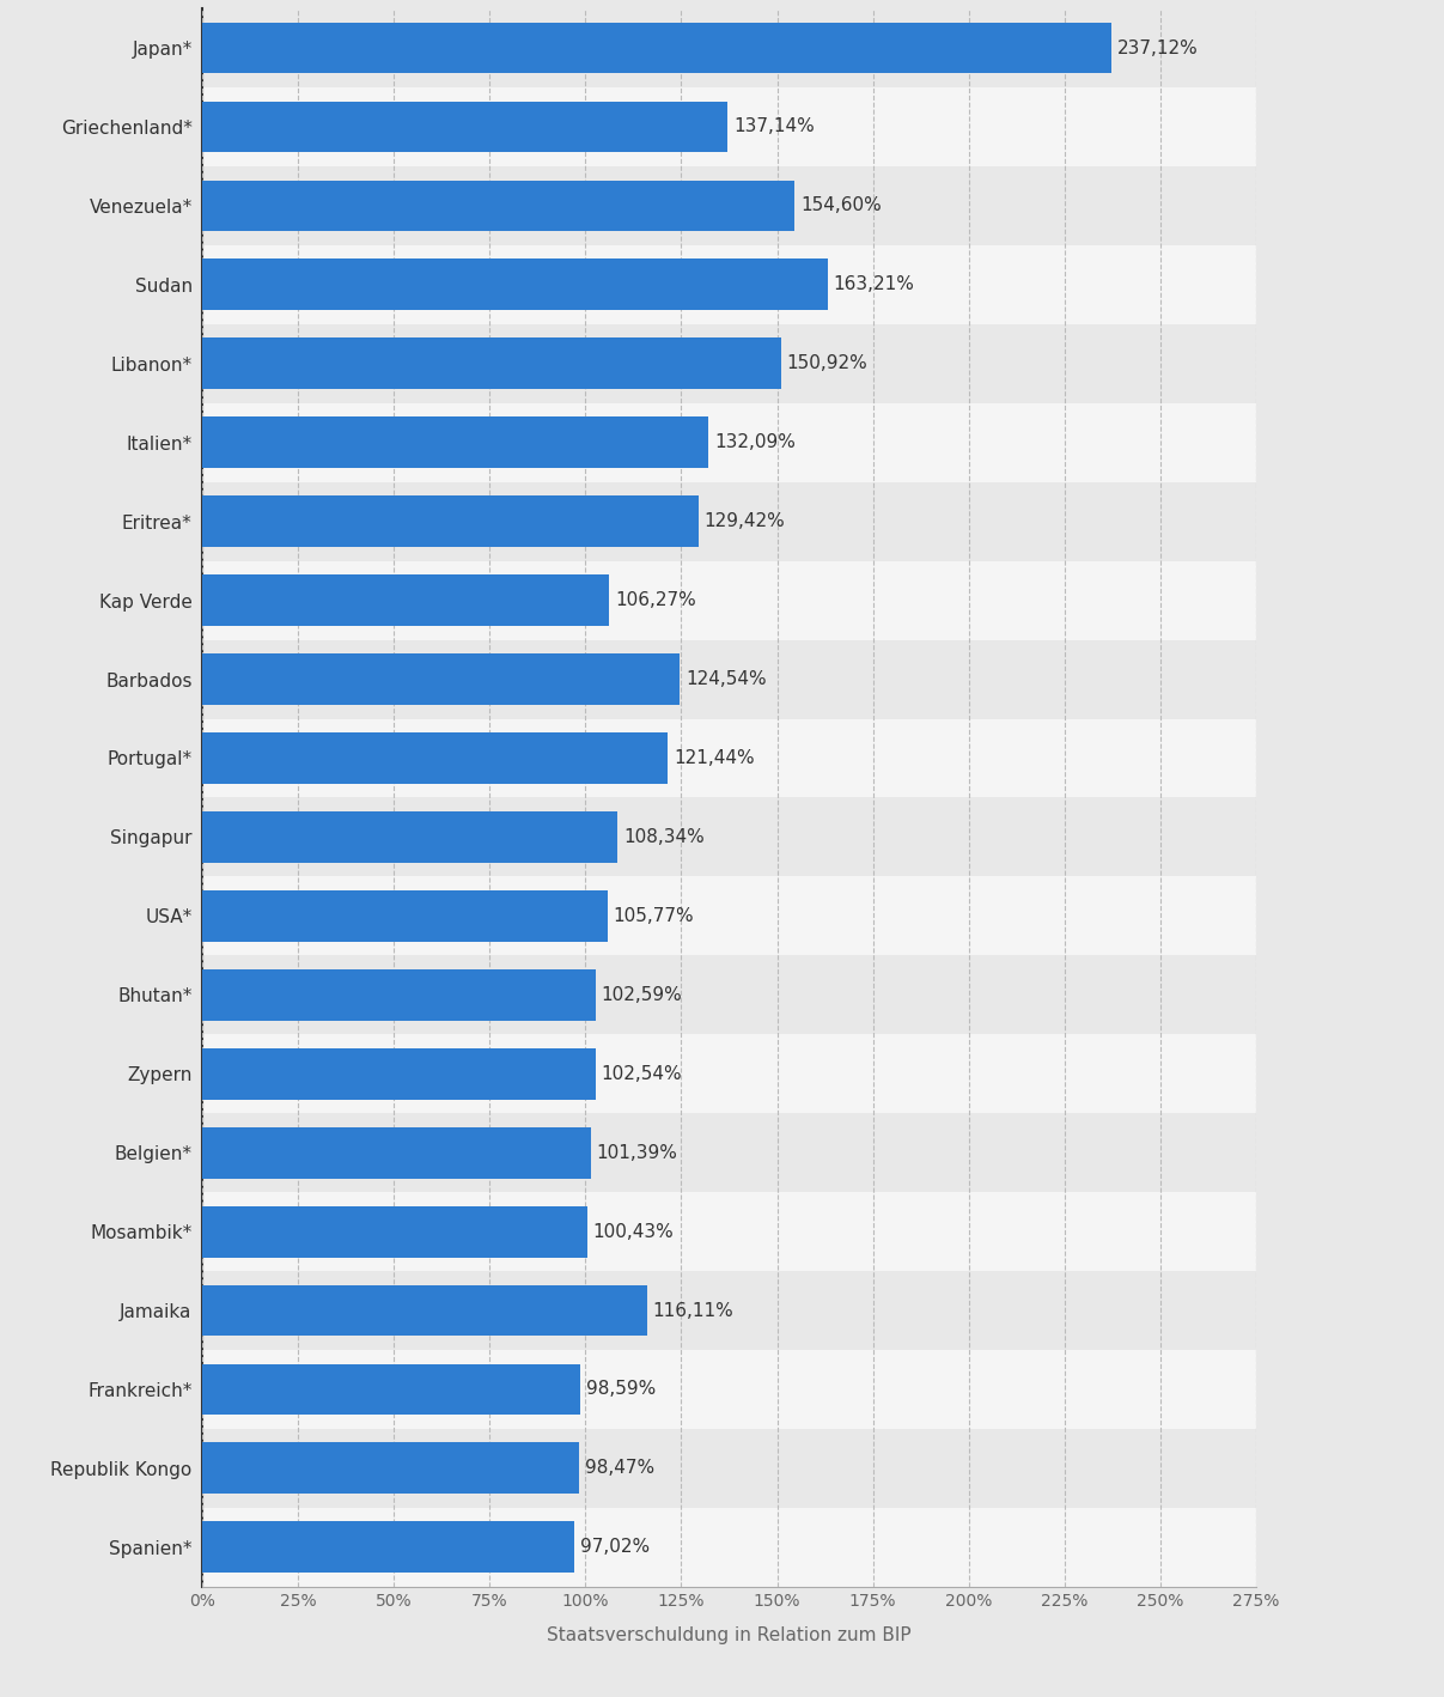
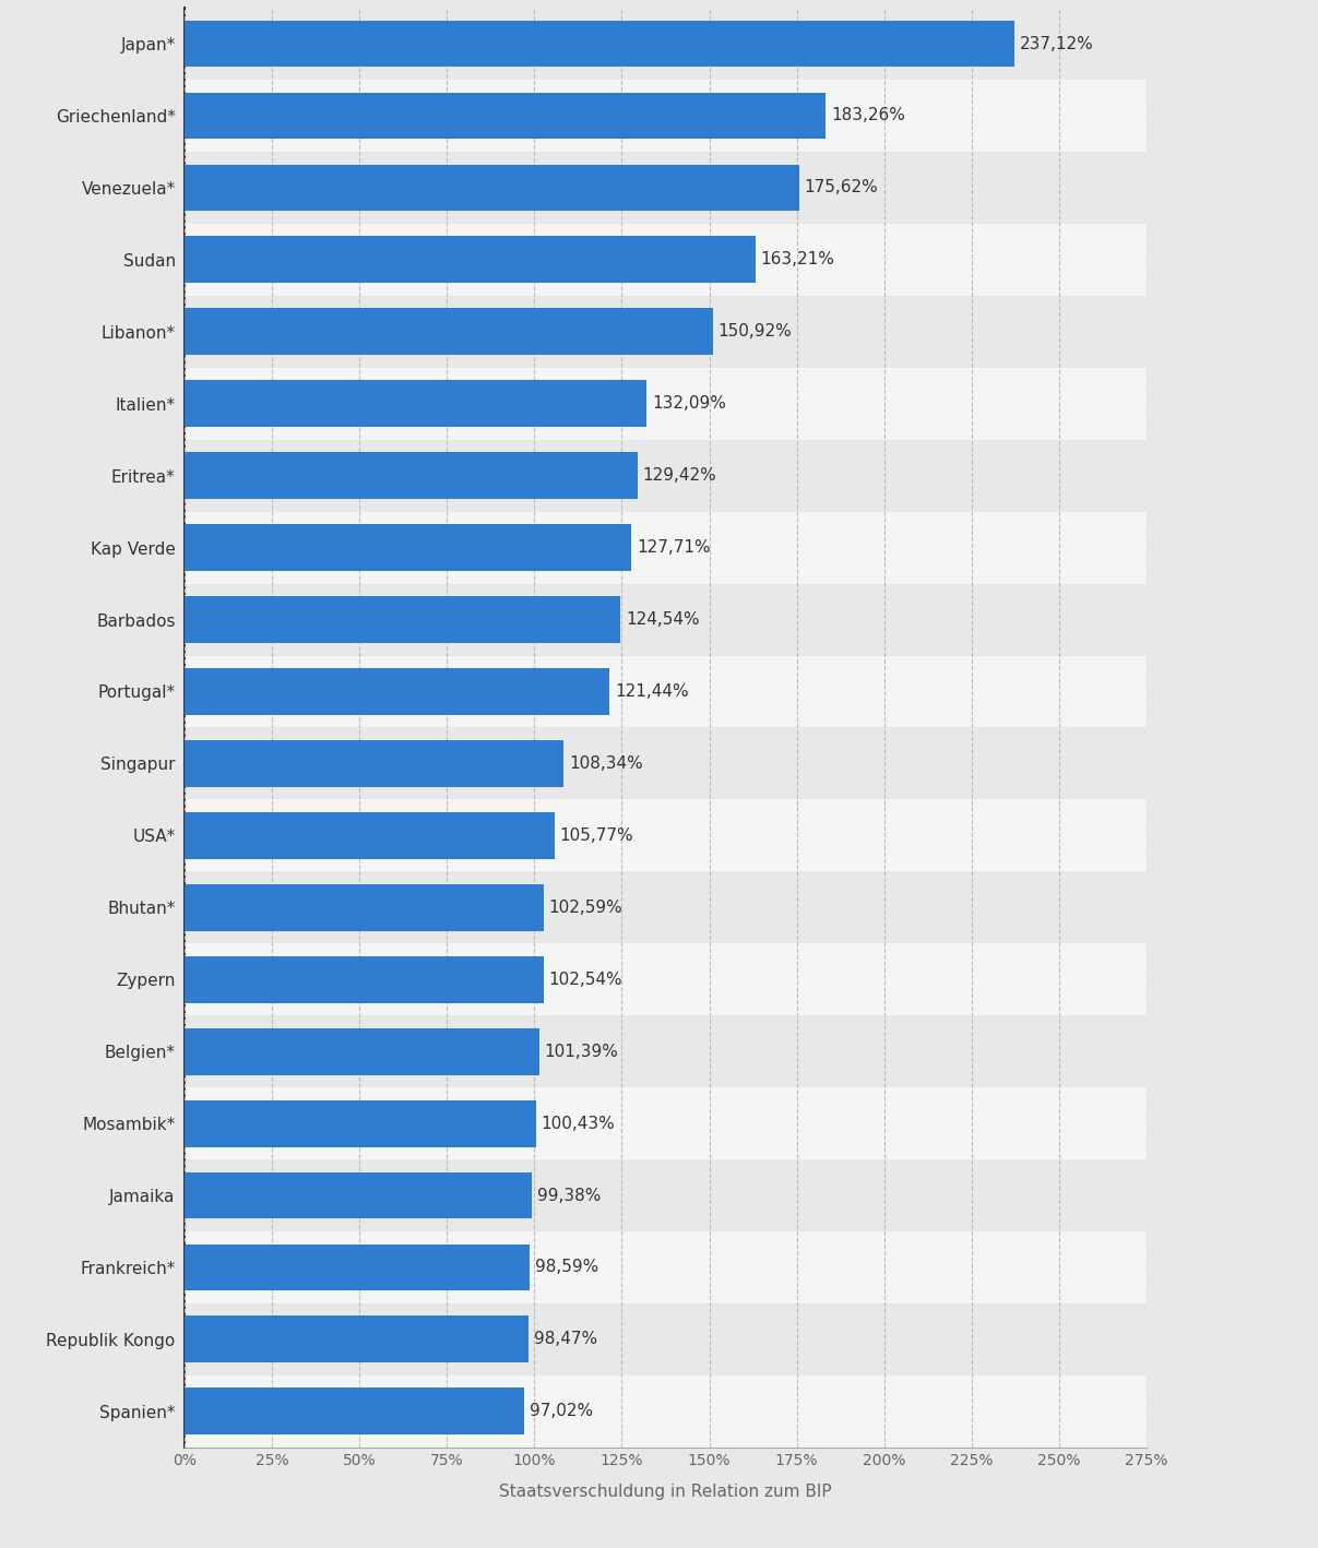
Griechenland*: 137,14% -> 183,26%
Venezuela*: 154,60% -> 175,62%
Kap Verde: 106,27% -> 127,71%
Jamaika: 116,11% -> 99,38%
